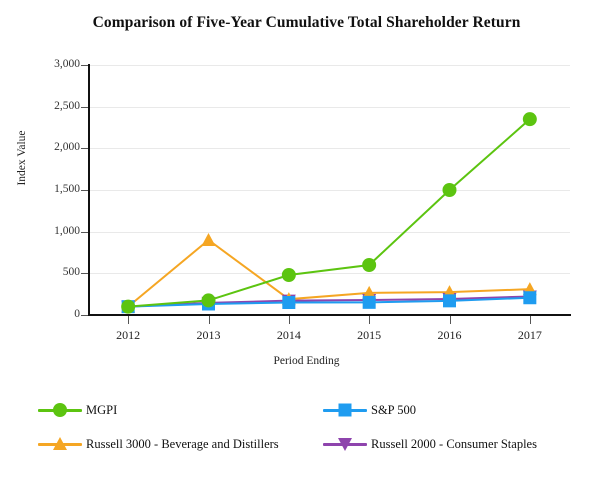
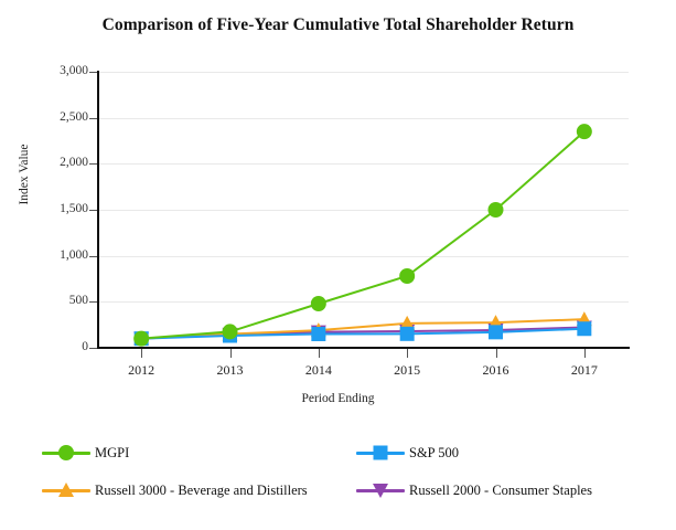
Russell 3000 - Beverage and Distillers/2013: 900 -> 200
MGPI/2015: 600 -> 800
